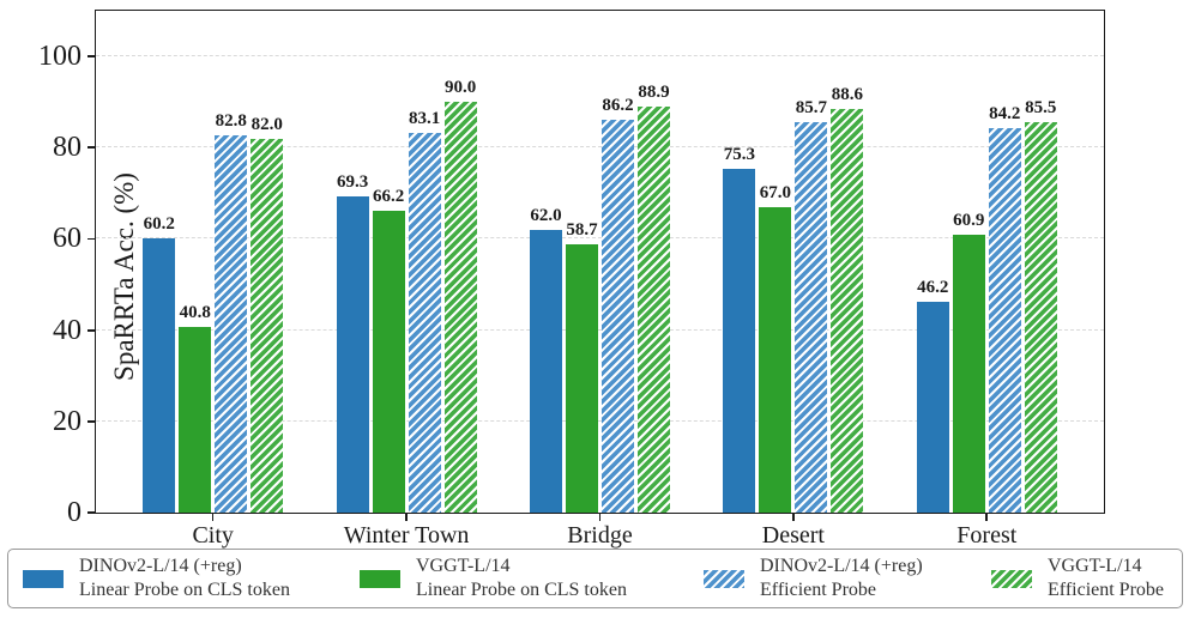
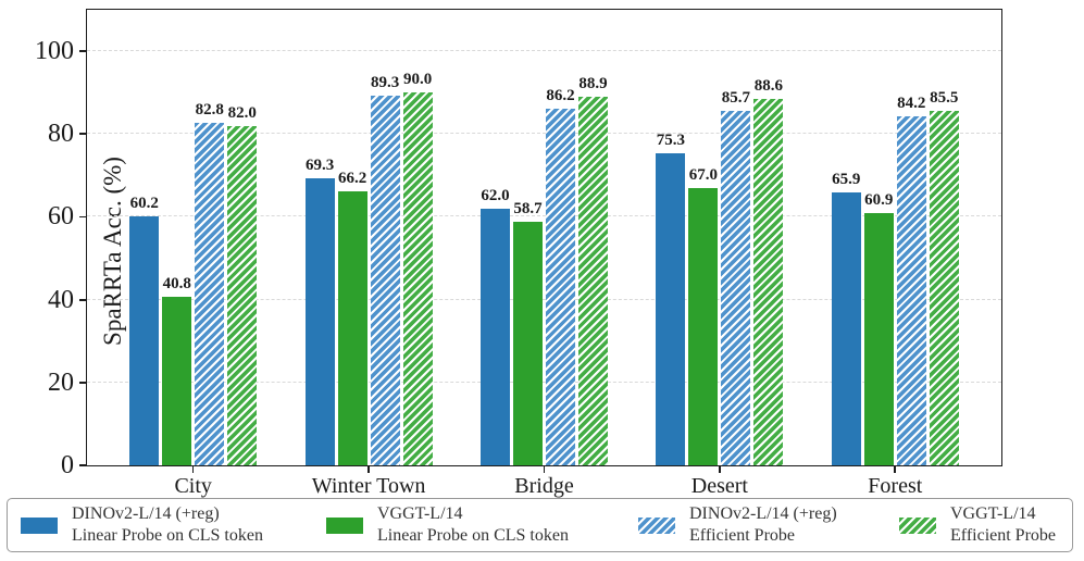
DINOv2-L/14 (+reg) Efficient Probe/Winter Town: 83.1 -> 89.3
DINOv2-L/14 (+reg) Linear Probe on CLS token/Forest: 46.2 -> 65.9
